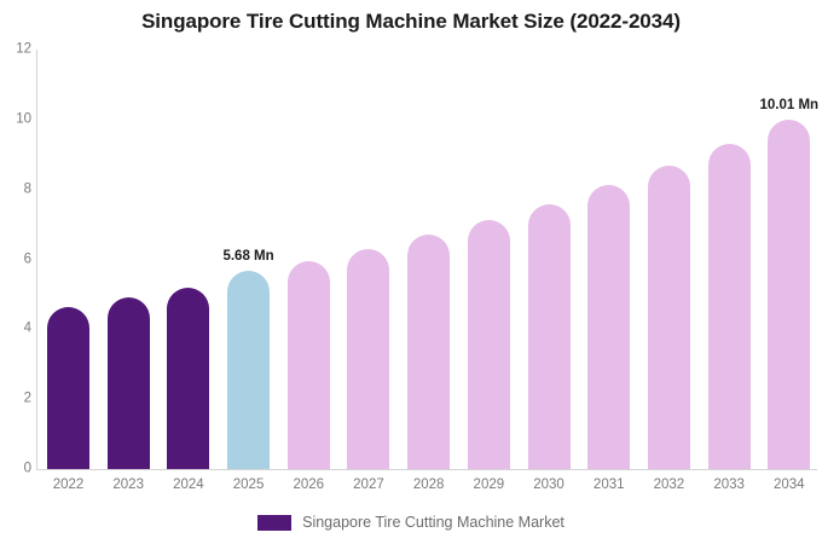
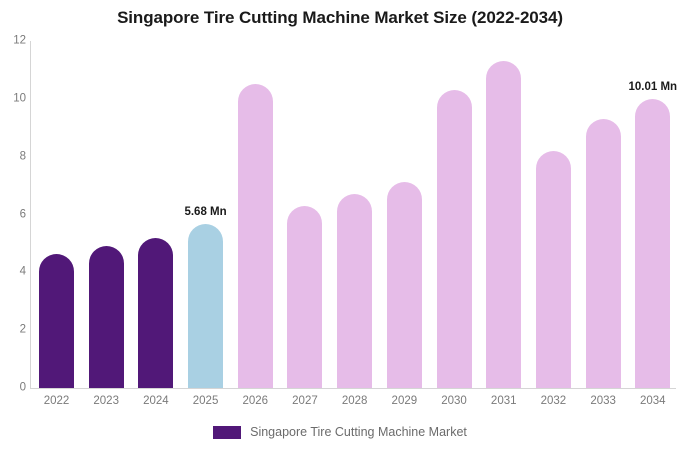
2026: 6.0 -> 10.5
2030: 7.6 -> 10.3
2031: 8.1 -> 11.3
2032: 8.7 -> 8.2
